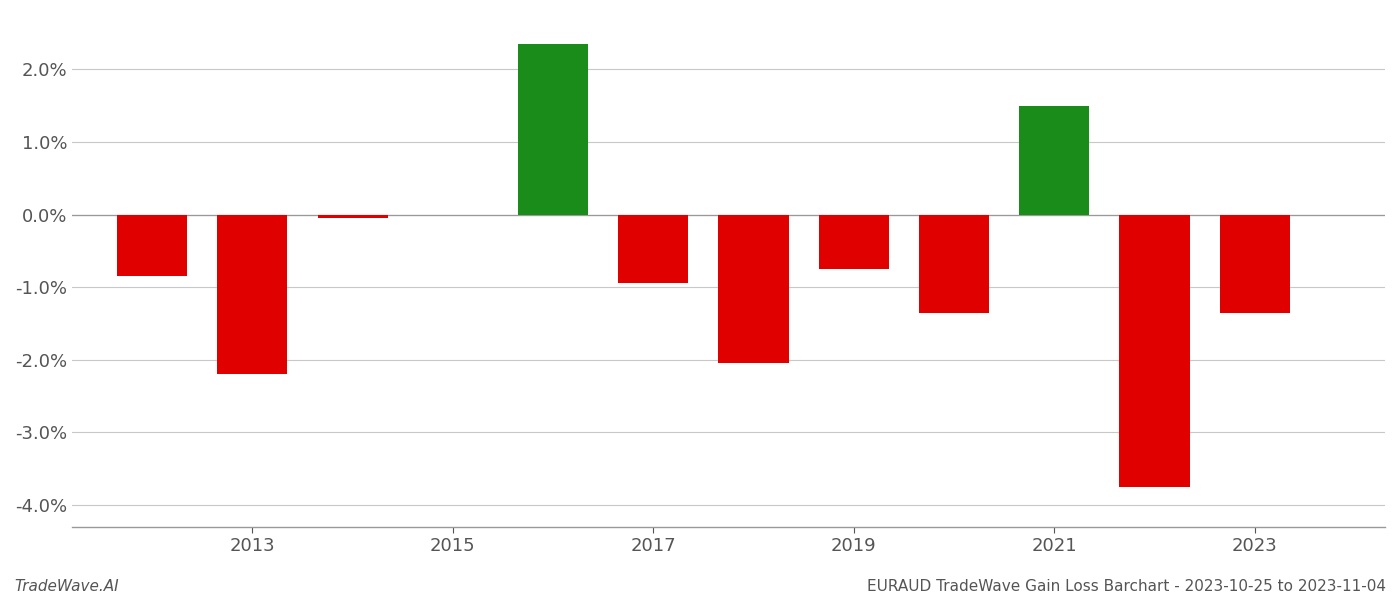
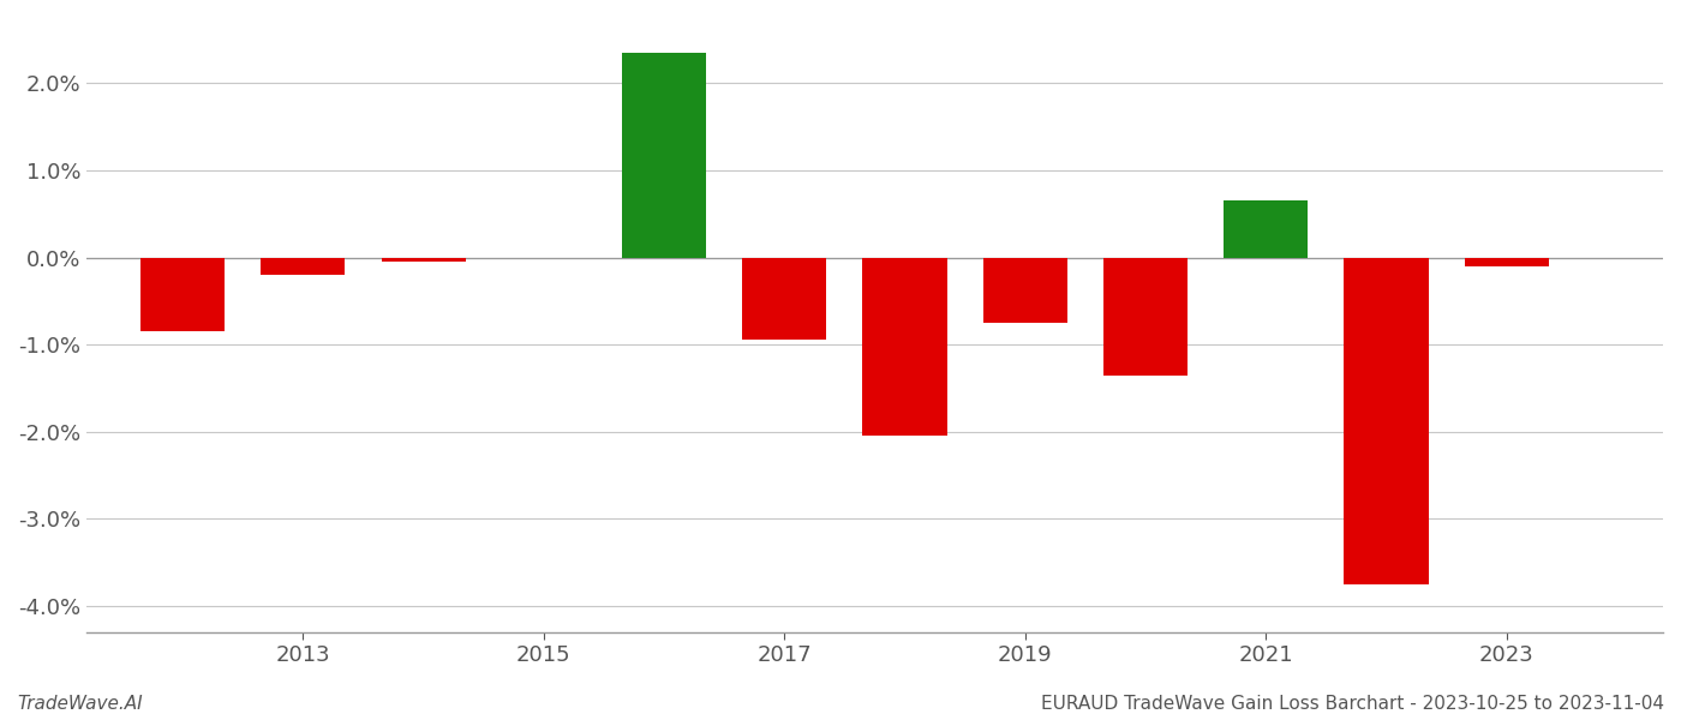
2013: -2.20% -> -0.20%
2021: 1.50% -> 0.65%
2023: -1.36% -> -0.10%
